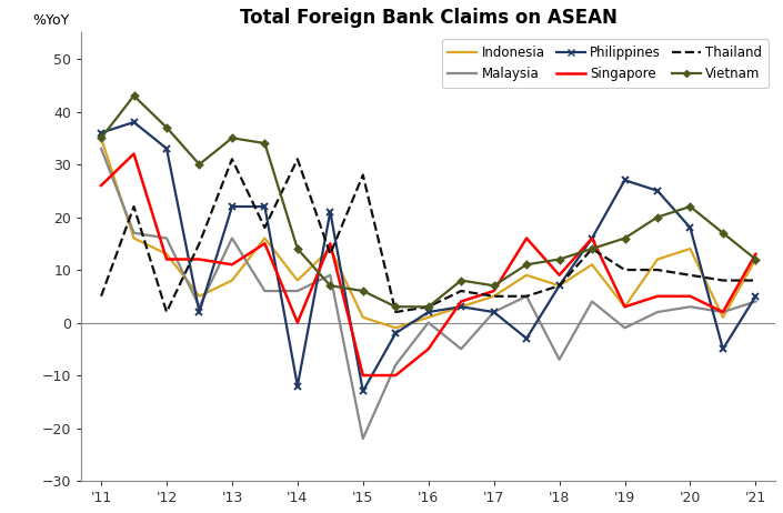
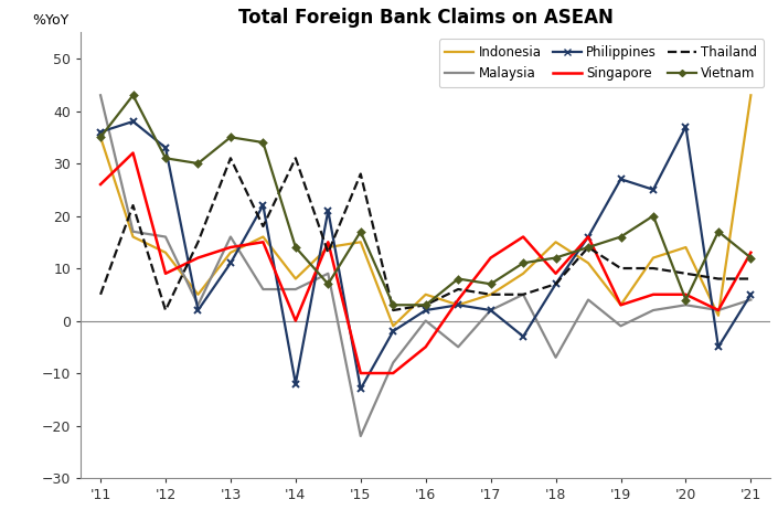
Malaysia/'11: 33 -> 43
Singapore/'12: 12 -> 9
Vietnam/'12: 37 -> 31
Indonesia/'13: 8 -> 13
Philippines/'13: 22 -> 11
Singapore/'13: 11 -> 14
Indonesia/'15: 1 -> 15
Vietnam/'15: 6 -> 17
Indonesia/'16: 1 -> 5
Singapore/'17: 6 -> 12
Indonesia/'18: 7 -> 15
Philippines/'20: 18 -> 37
Vietnam/'20: 22 -> 4
Indonesia/'21: 12 -> 43
